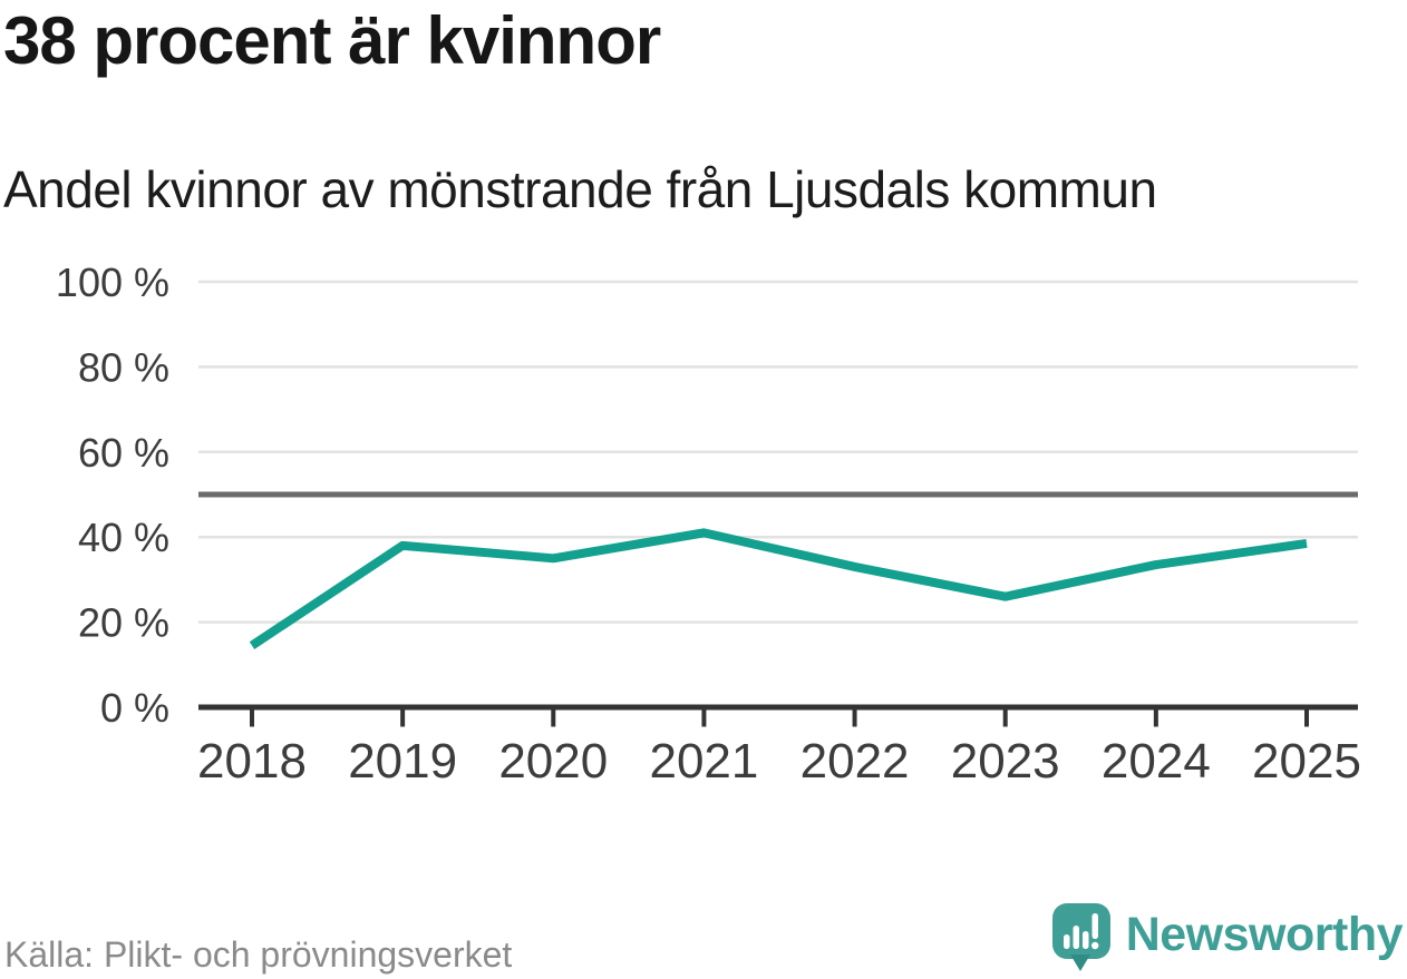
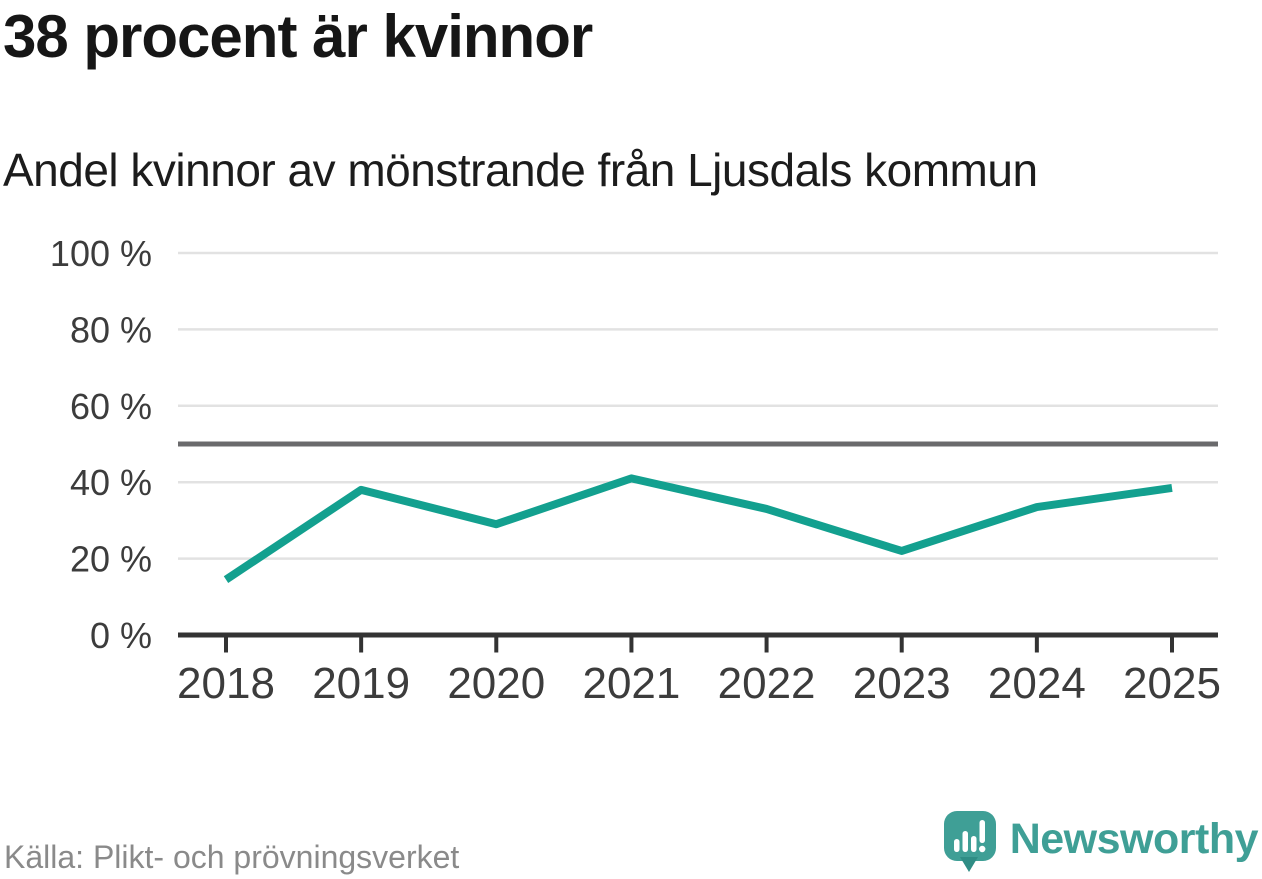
2020: 35% -> 29%
2023: 26% -> 22%
